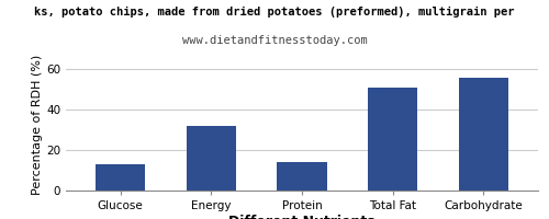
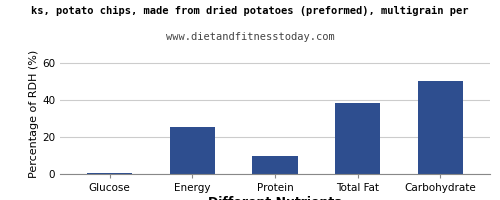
Glucose: 13 -> 0
Energy: 32 -> 26
Protein: 14 -> 10
Total Fat: 51 -> 38
Carbohydrate: 56 -> 50
